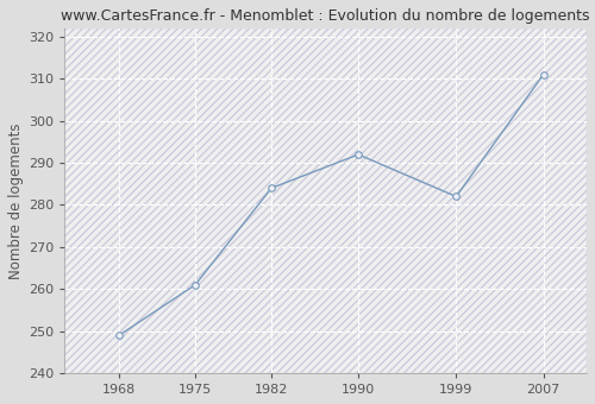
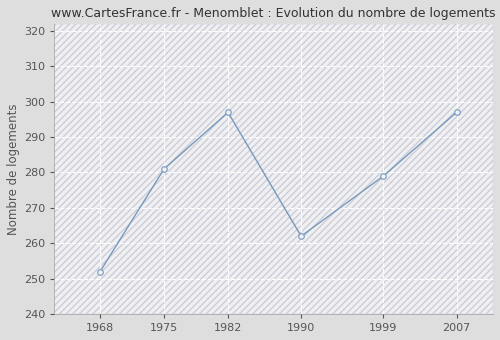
1968: 249 -> 252
1975: 261 -> 281
1982: 284 -> 297
1990: 292 -> 262
1999: 282 -> 279
2007: 311 -> 297
